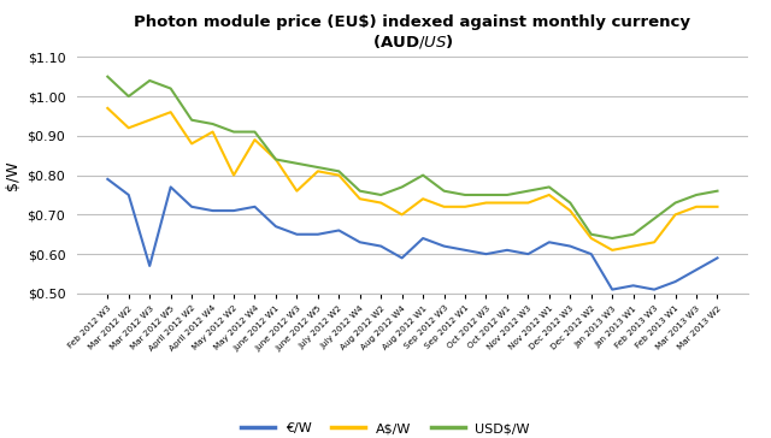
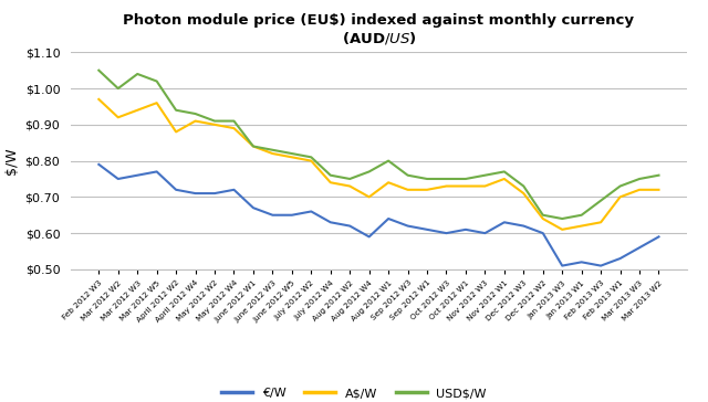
€/W/Mar 2012 W3: $0.57 -> $0.76
A$/W/May 2012 W2: $0.80 -> $0.90
A$/W/June 2012 W3: $0.76 -> $0.82
